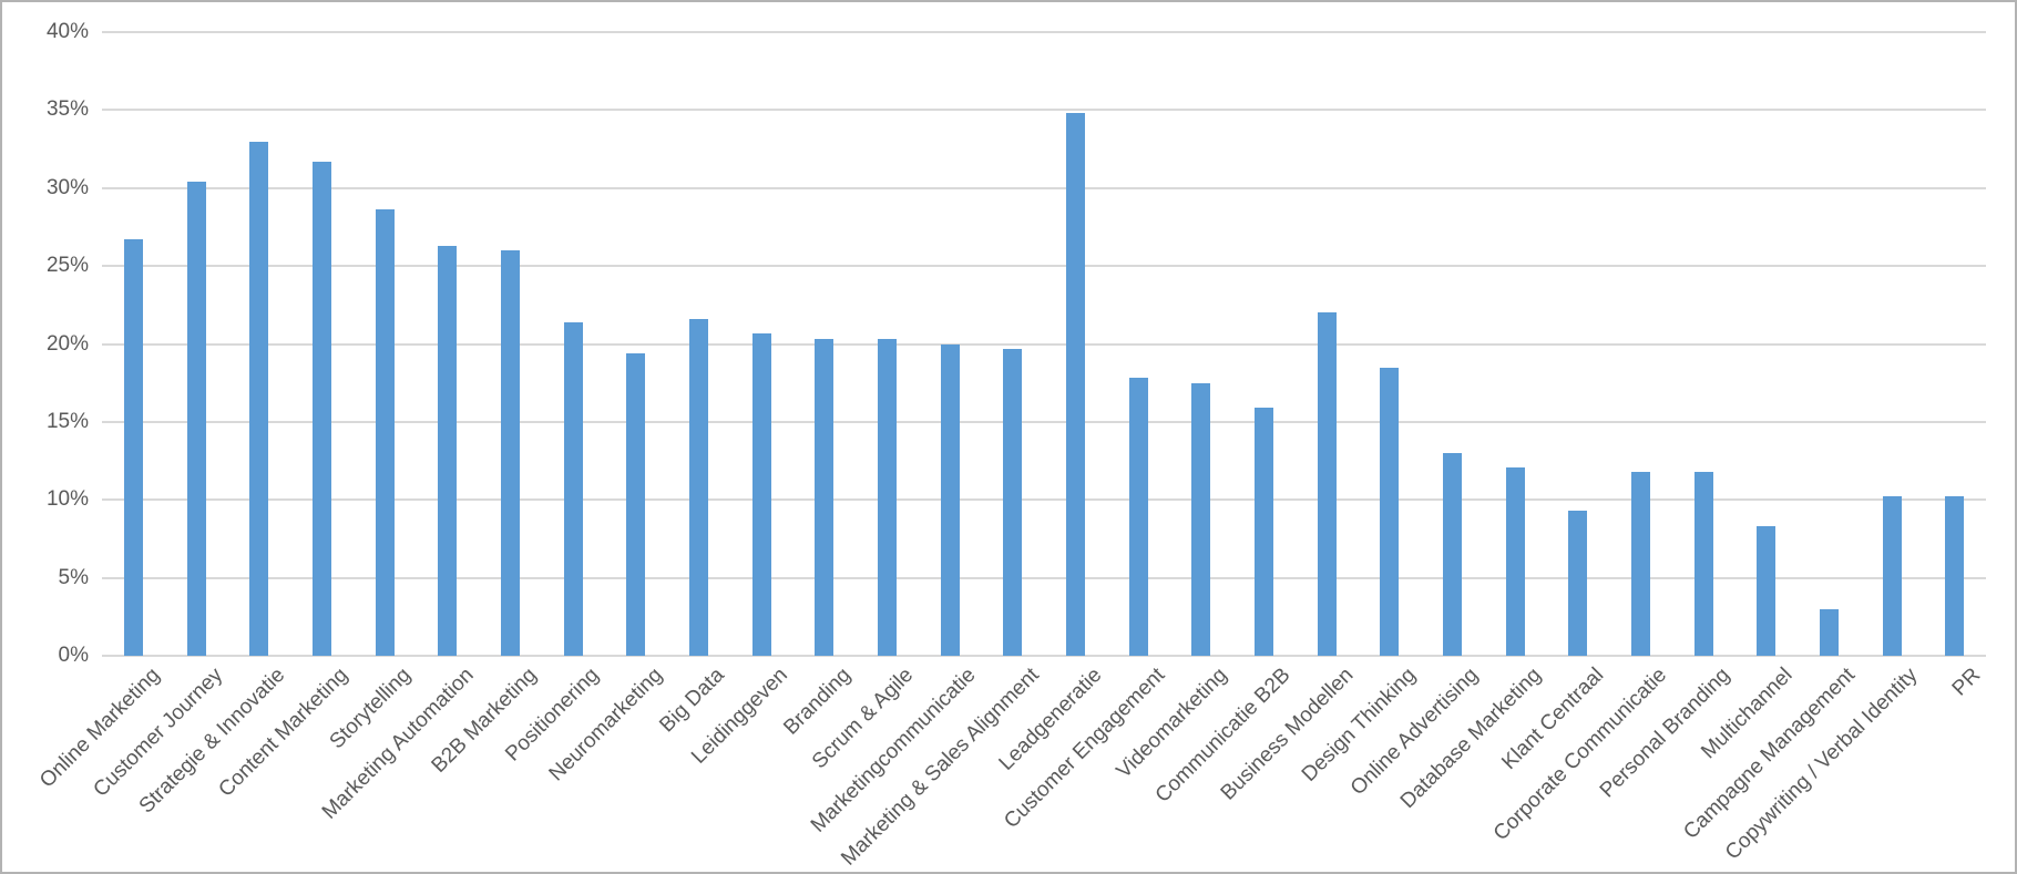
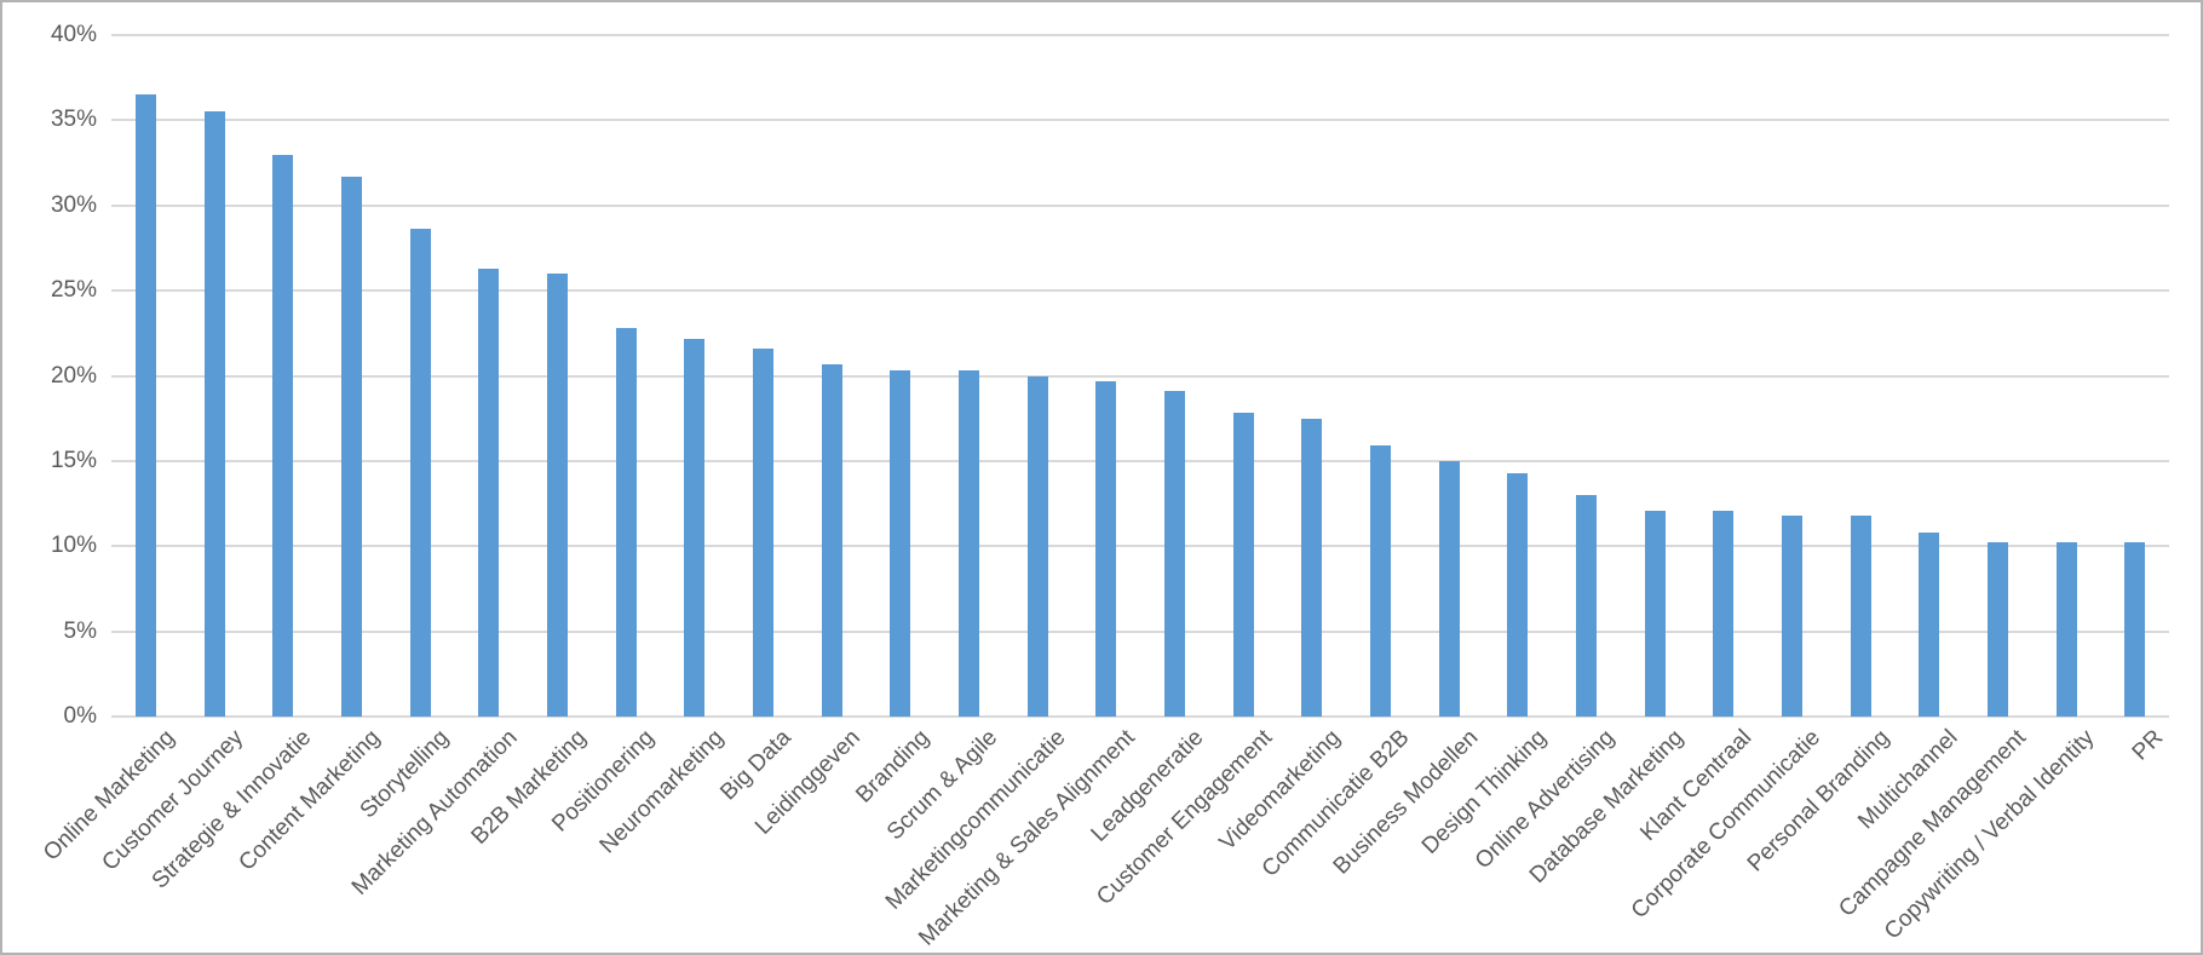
Online Marketing: 26.7% -> 36.5%
Customer Journey: 30.4% -> 35.5%
Positionering: 21.4% -> 22.8%
Neuromarketing: 19.4% -> 22.2%
Leadgeneratie: 34.8% -> 19.1%
Business Modellen: 22.0% -> 15.0%
Design Thinking: 18.5% -> 14.3%
Klant Centraal: 9.3% -> 12.1%
Multichannel: 8.3% -> 10.8%
Campagne Management: 3.0% -> 10.2%
